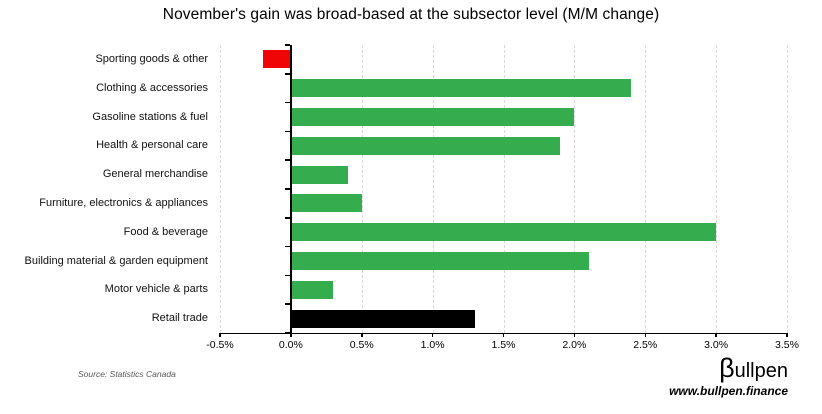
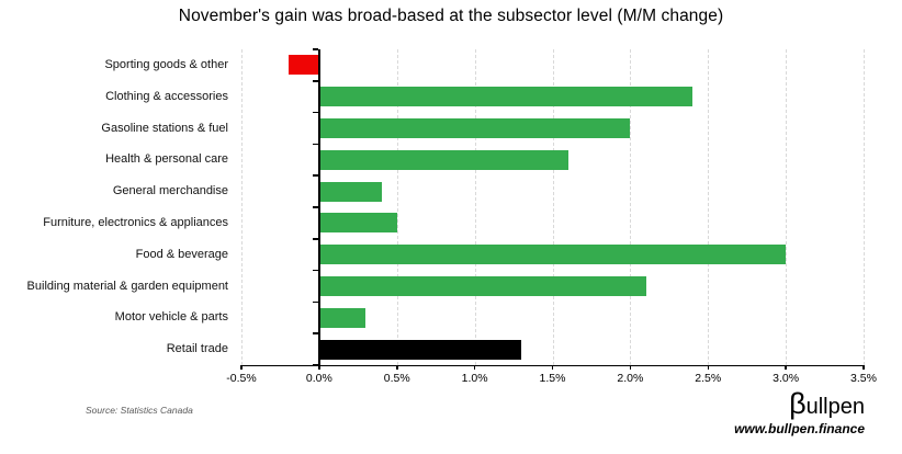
Health & personal care: 1.9% -> 1.6%
